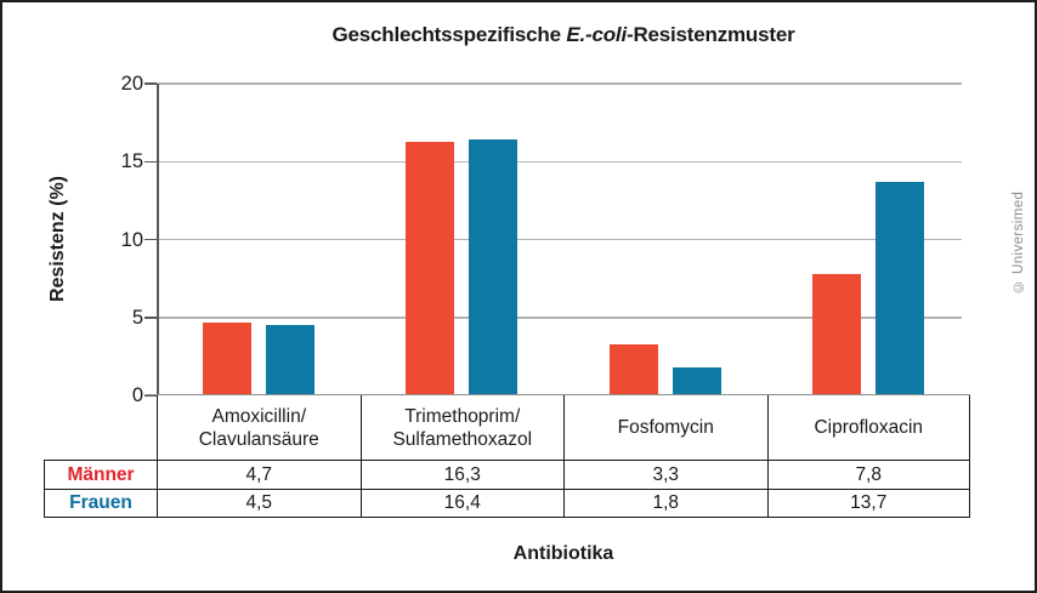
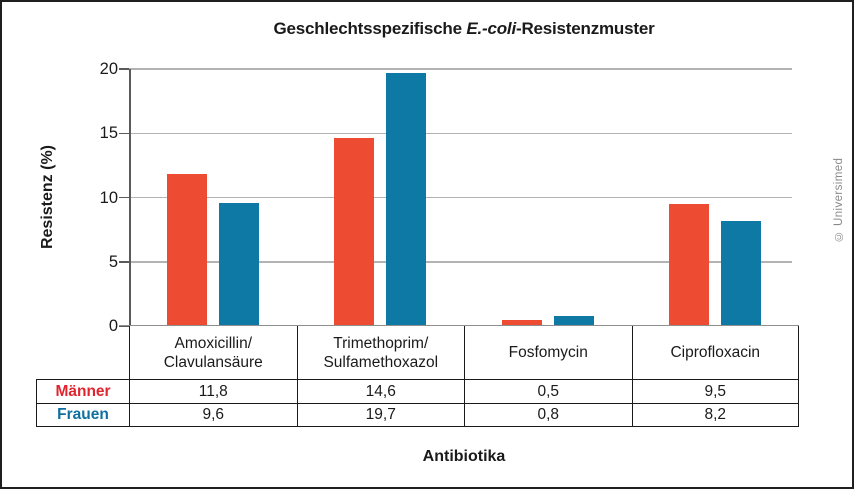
Männer/Amoxicillin/ Clavulansäure: 4,7 -> 11,8
Frauen/Amoxicillin/ Clavulansäure: 4,5 -> 9,6
Männer/Trimethoprim/ Sulfamethoxazol: 16,3 -> 14,6
Frauen/Trimethoprim/ Sulfamethoxazol: 16,4 -> 19,7
Männer/Fosfomycin: 3,3 -> 0,5
Frauen/Fosfomycin: 1,8 -> 0,8
Männer/Ciprofloxacin: 7,8 -> 9,5
Frauen/Ciprofloxacin: 13,7 -> 8,2
